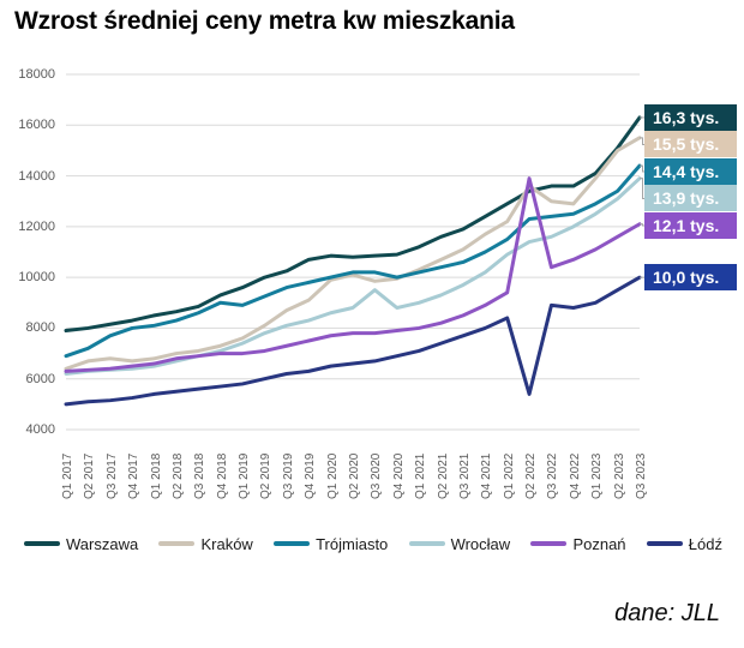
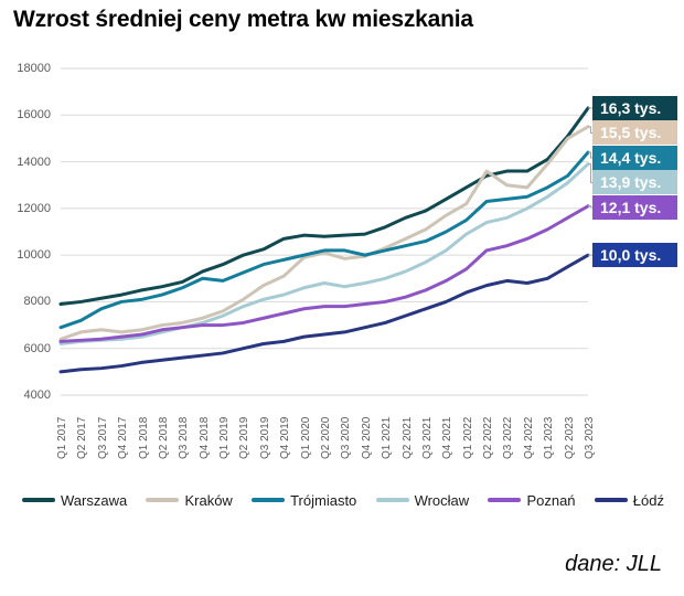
Wrocław/Q3 2020: 9500 -> 8600
Poznań/Q2 2022: 13900 -> 10200
Łódź/Q2 2022: 5400 -> 8700
